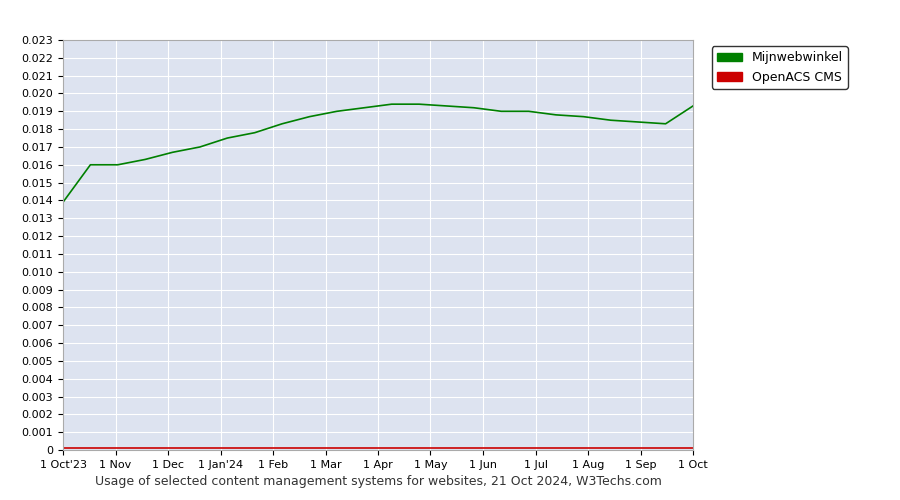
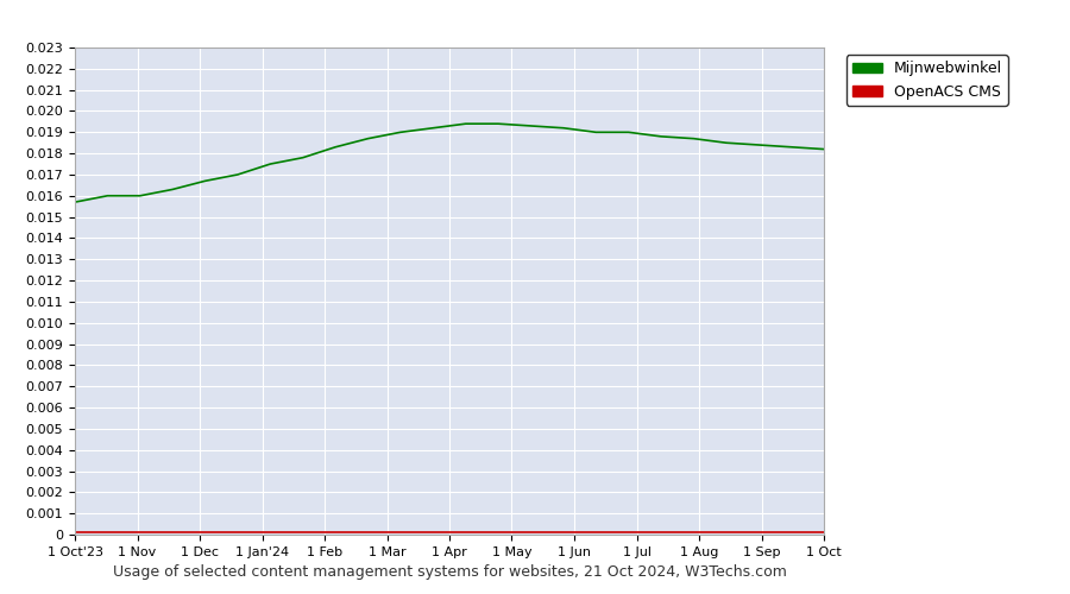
Mijnwebwinkel/1 Oct'23: 0.0139 -> 0.0157
Mijnwebwinkel/1 Oct: 0.0193 -> 0.0182
